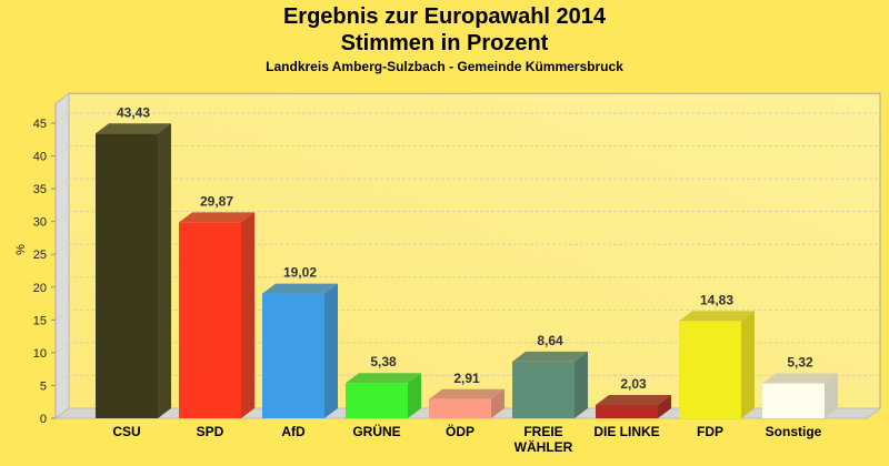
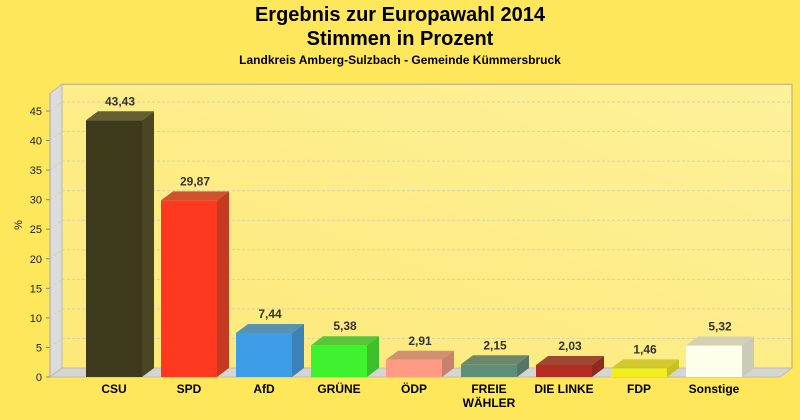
AfD: 19,02 -> 7,44
FREIE WÄHLER: 8,64 -> 2,15
FDP: 14,83 -> 1,46
